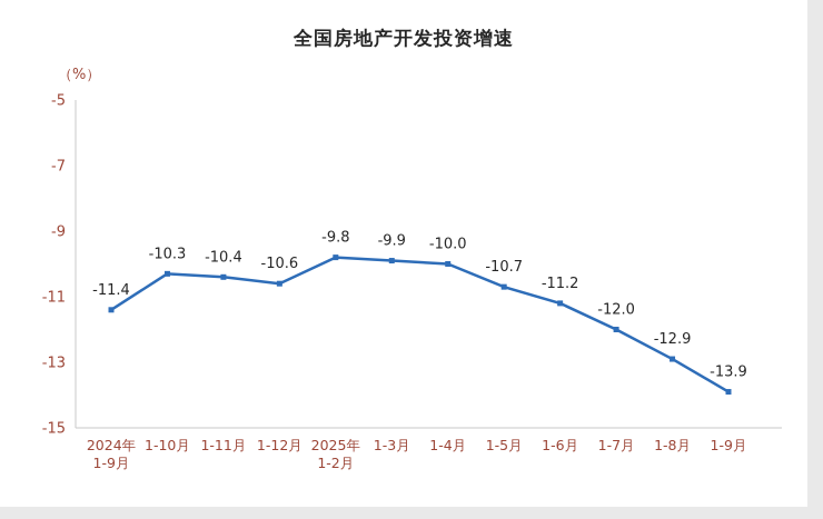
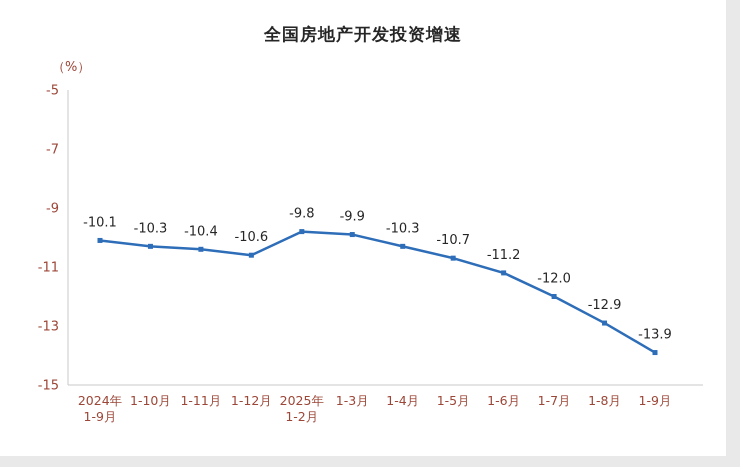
2024年 1-9月: -11.4 -> -10.1
1-4月: -10.0 -> -10.3
